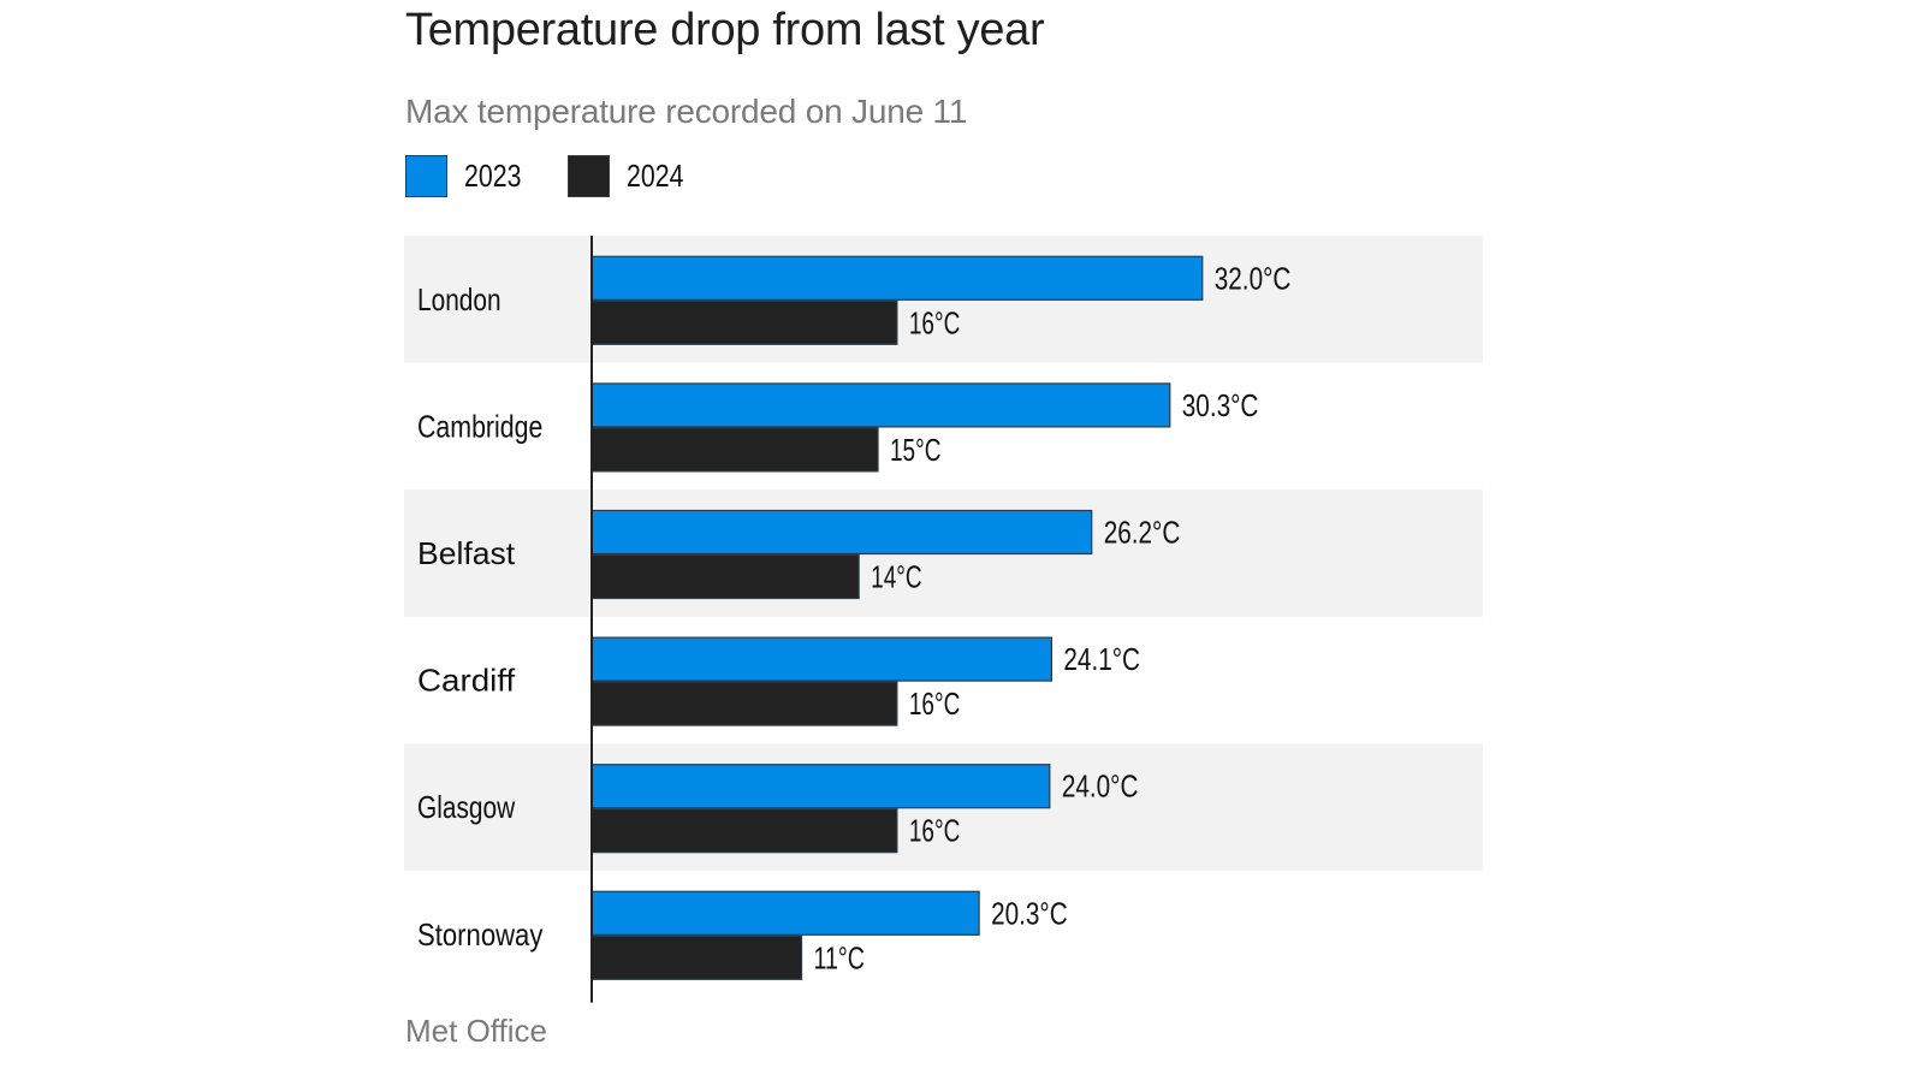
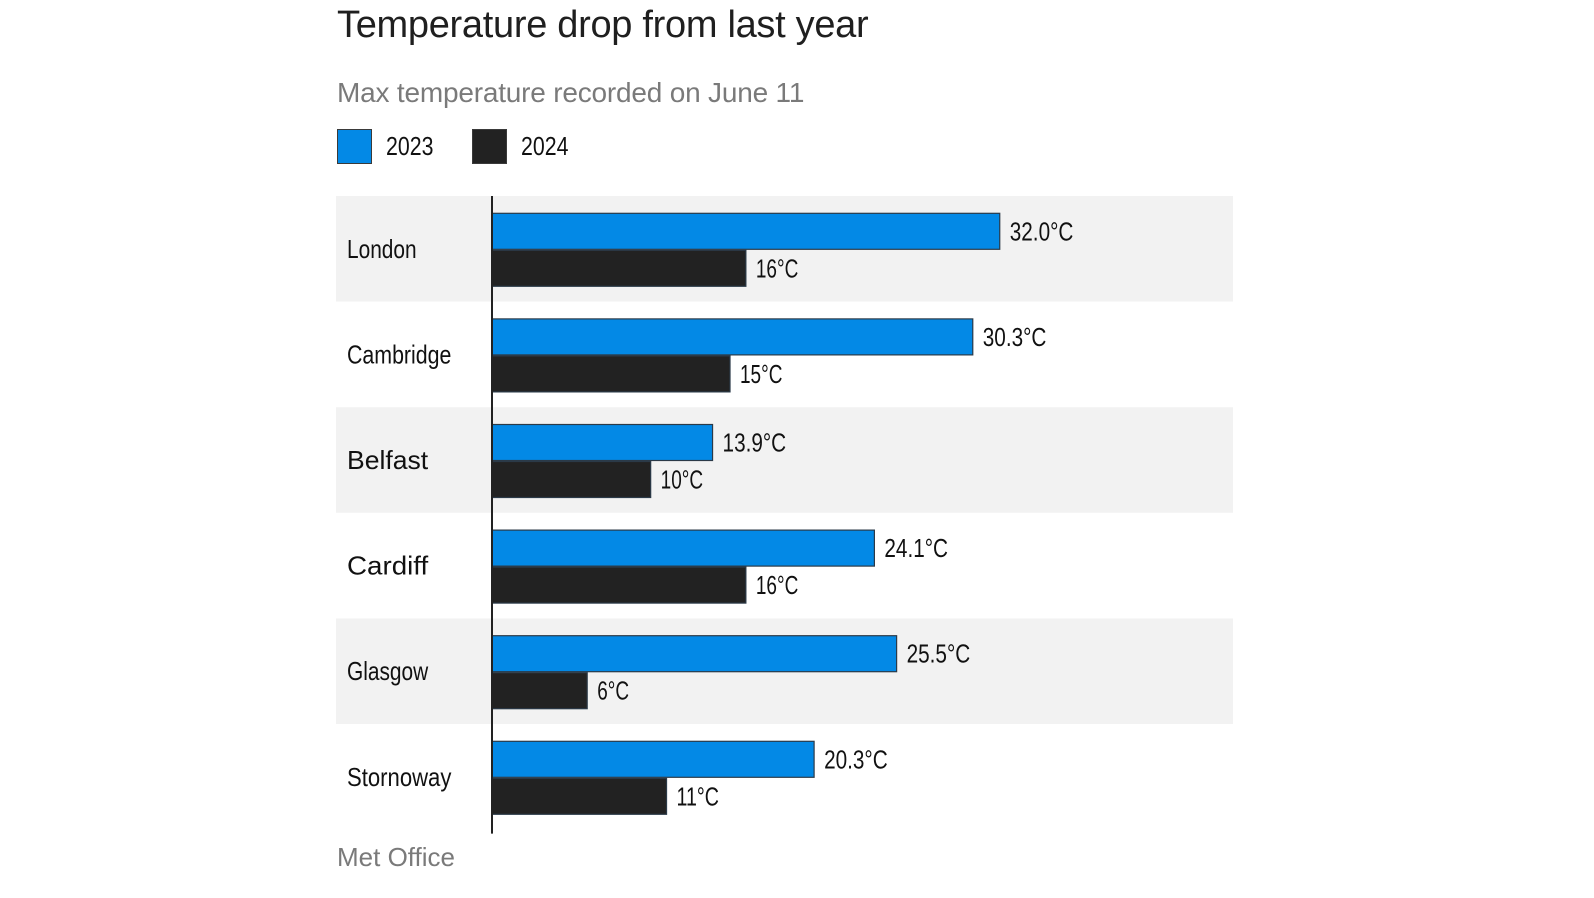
2023/Belfast: 26.2°C -> 13.9°C
2024/Belfast: 14°C -> 10°C
2023/Glasgow: 24.0°C -> 25.5°C
2024/Glasgow: 16°C -> 6°C
